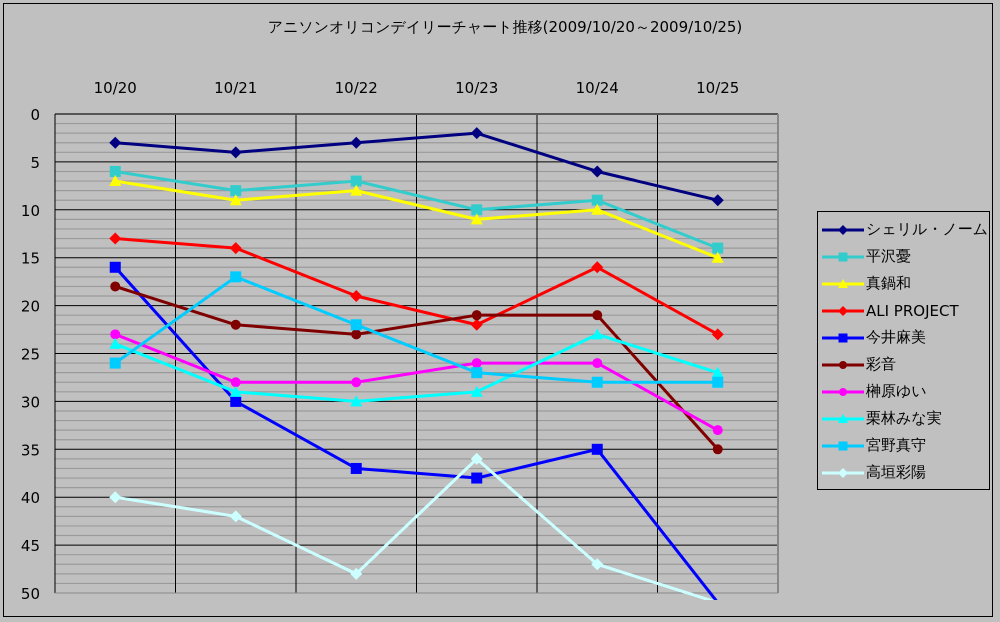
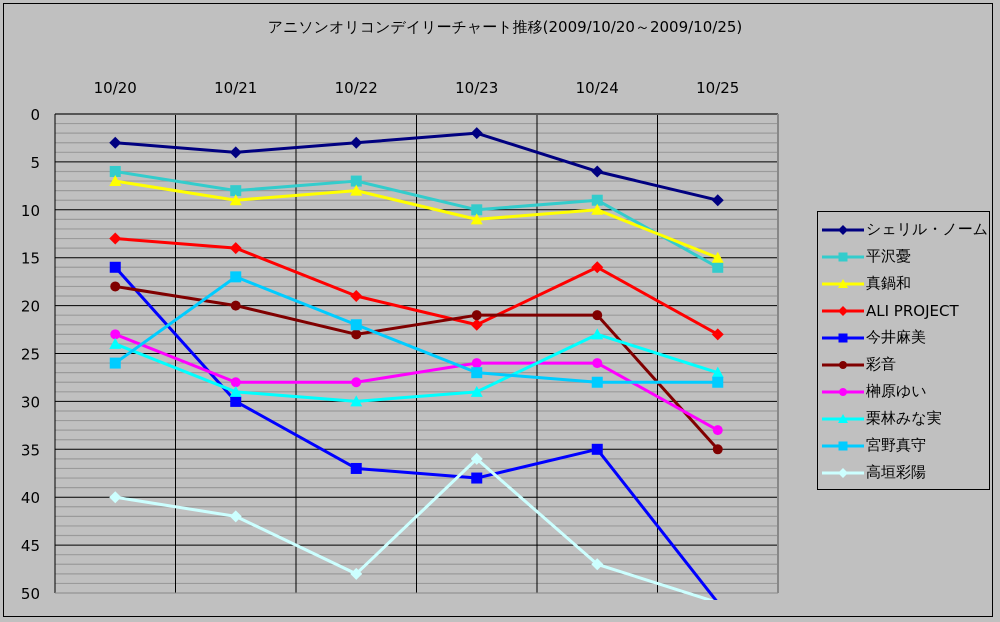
彩音/10/21: 22 -> 20
平沢憂/10/25: 14 -> 16
